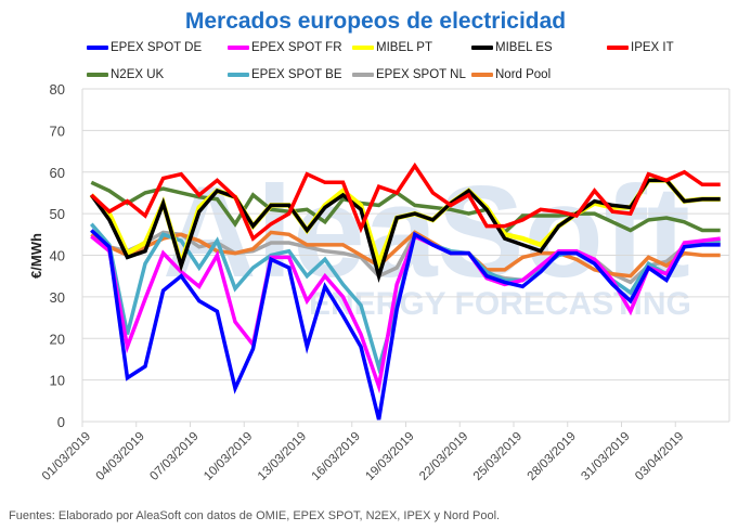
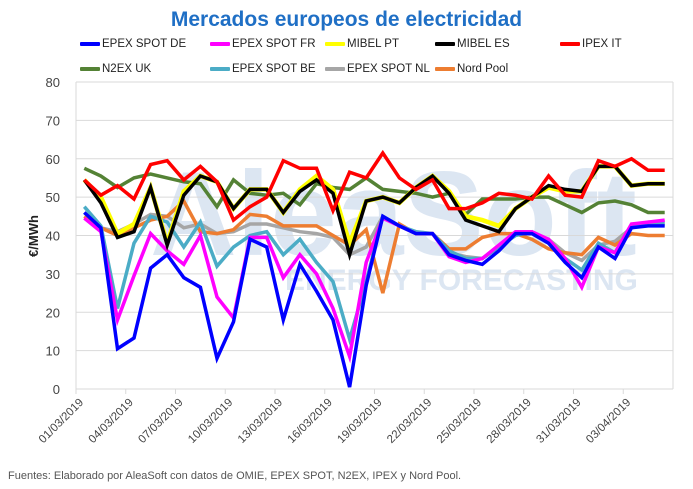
Nord Pool/07/03/2019: 44 -> 49
Nord Pool/19/03/2019: 46 -> 25
